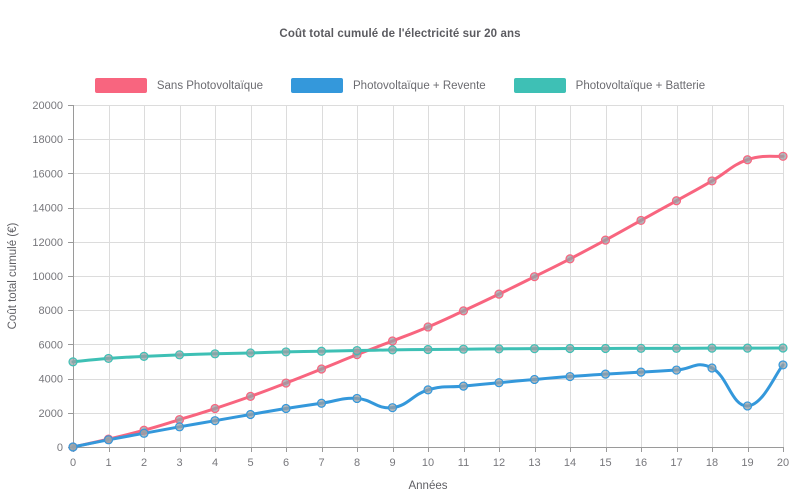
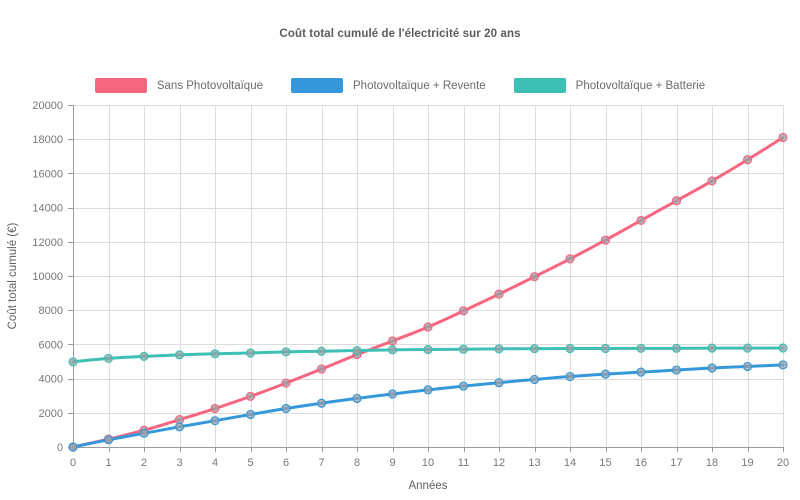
Photovoltaïque + Revente/9: 2300 -> 3100
Photovoltaïque + Revente/19: 2400 -> 4700
Sans Photovoltaïque/20: 17000 -> 18100
